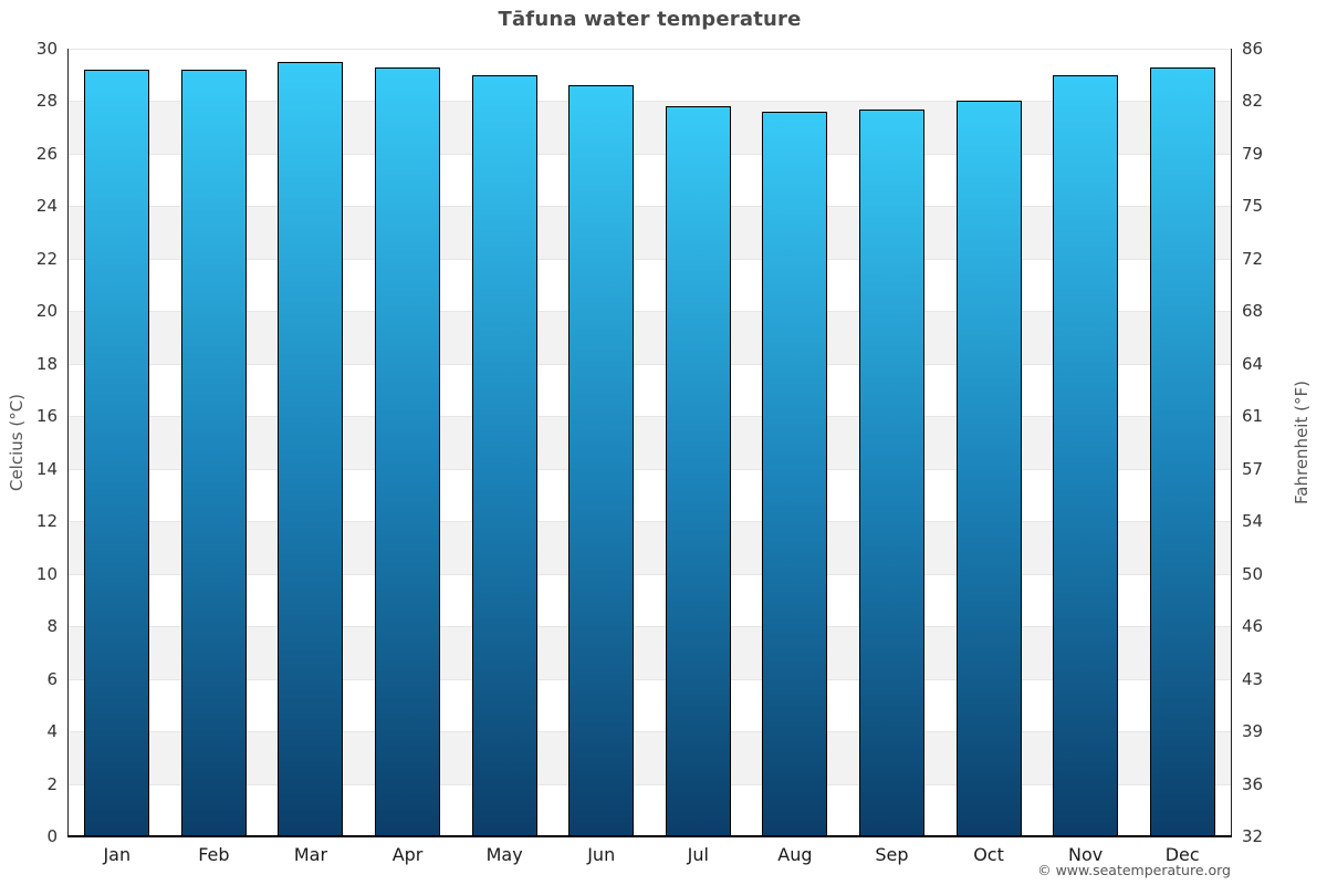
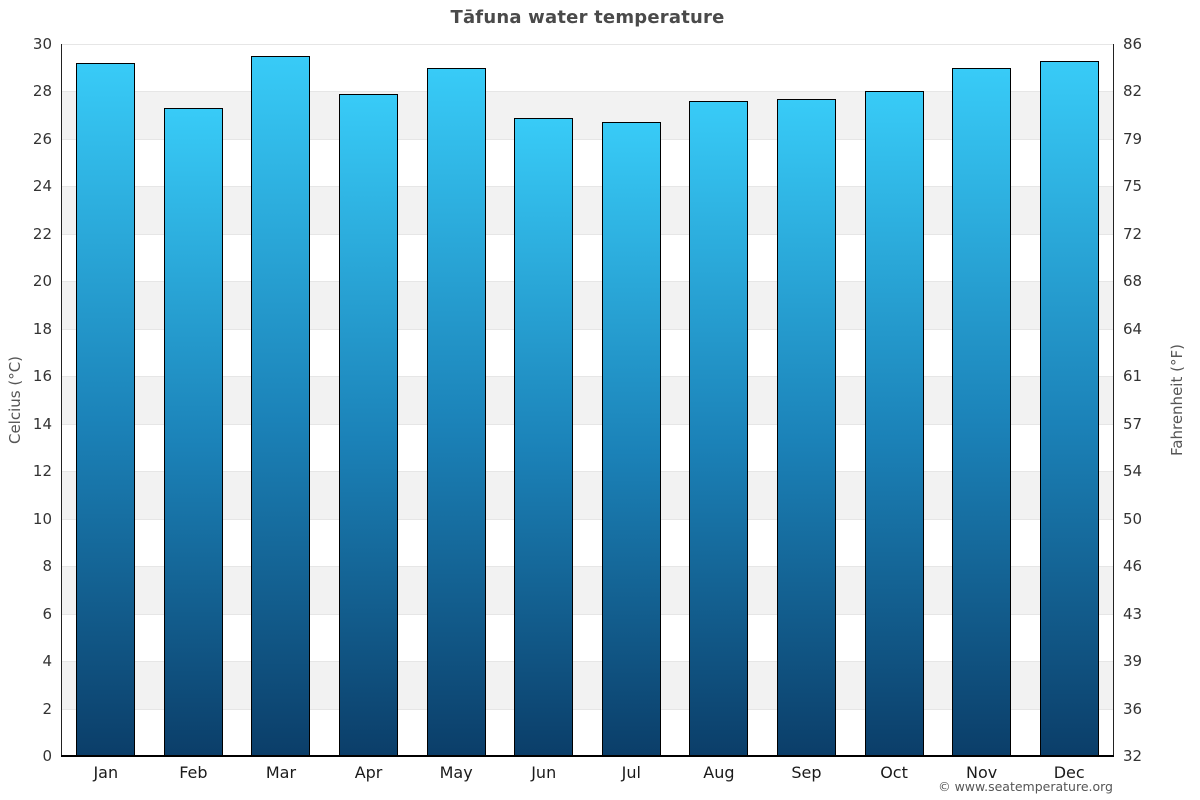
Feb: 29.2 -> 27.3
Apr: 29.3 -> 27.9
Jun: 28.6 -> 26.9
Jul: 27.8 -> 26.7
